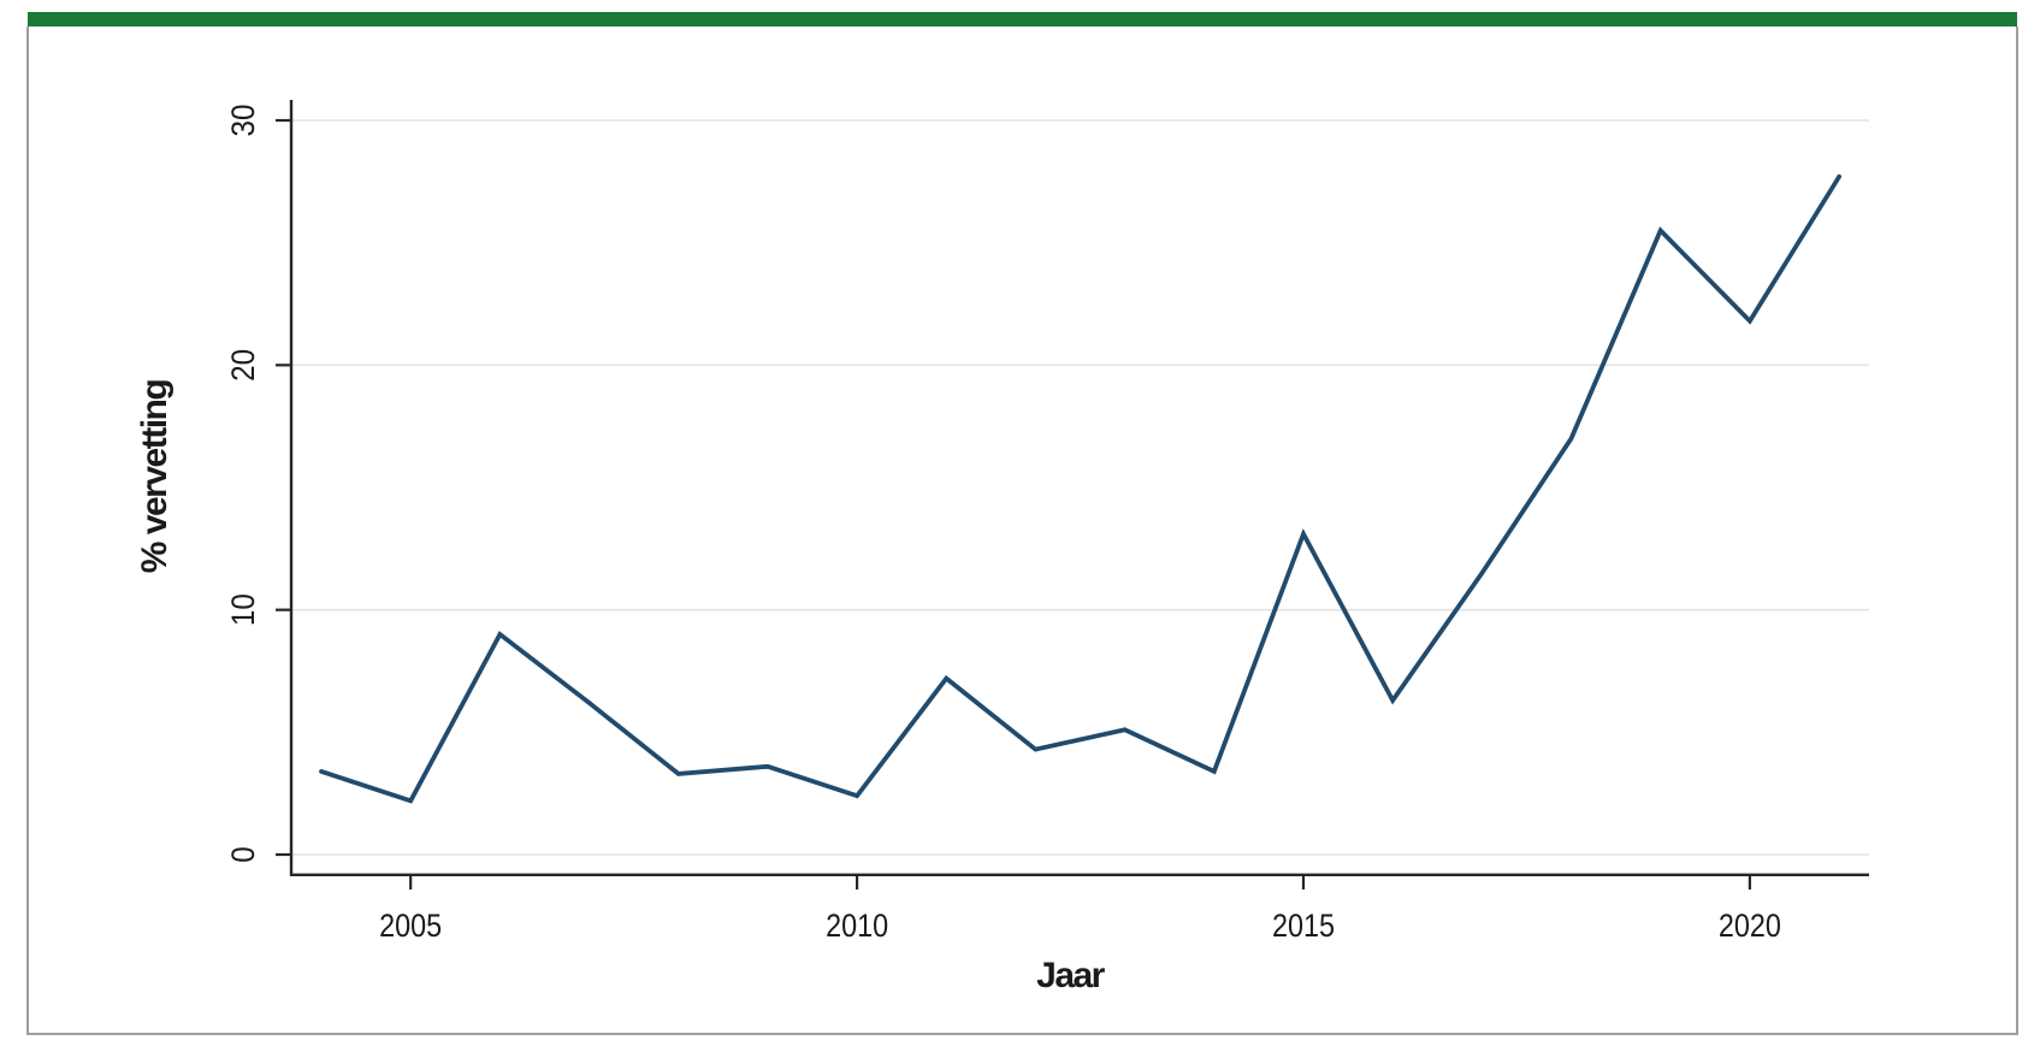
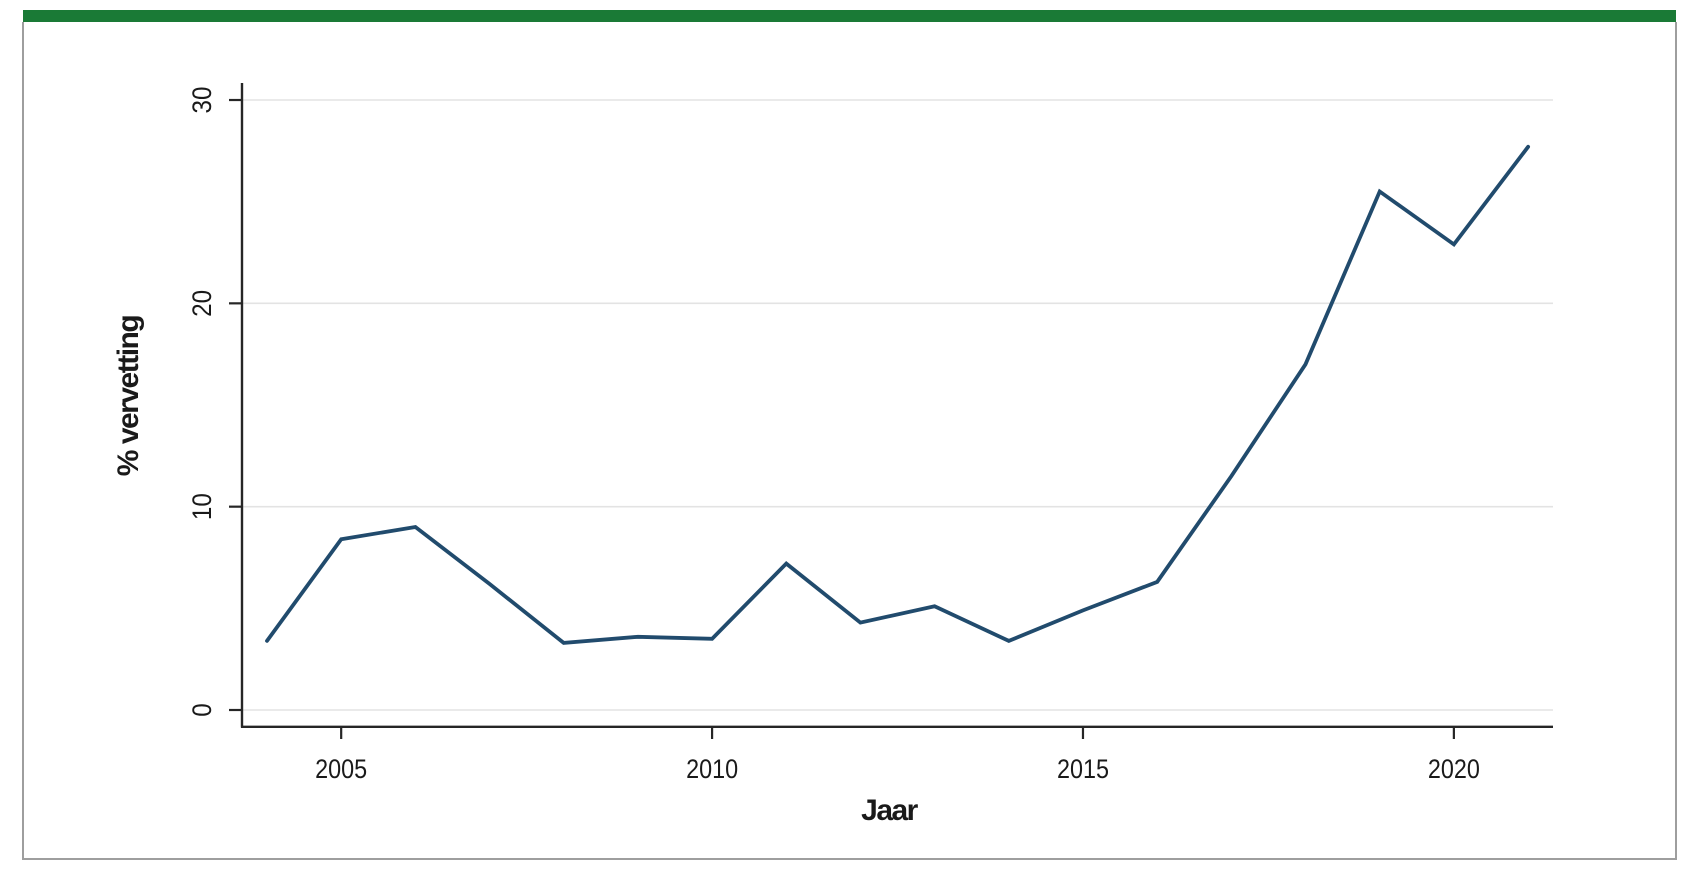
2005: 2.2 -> 8.4
2010: 2.4 -> 3.5
2015: 13.1 -> 4.9
2020: 21.8 -> 22.9
